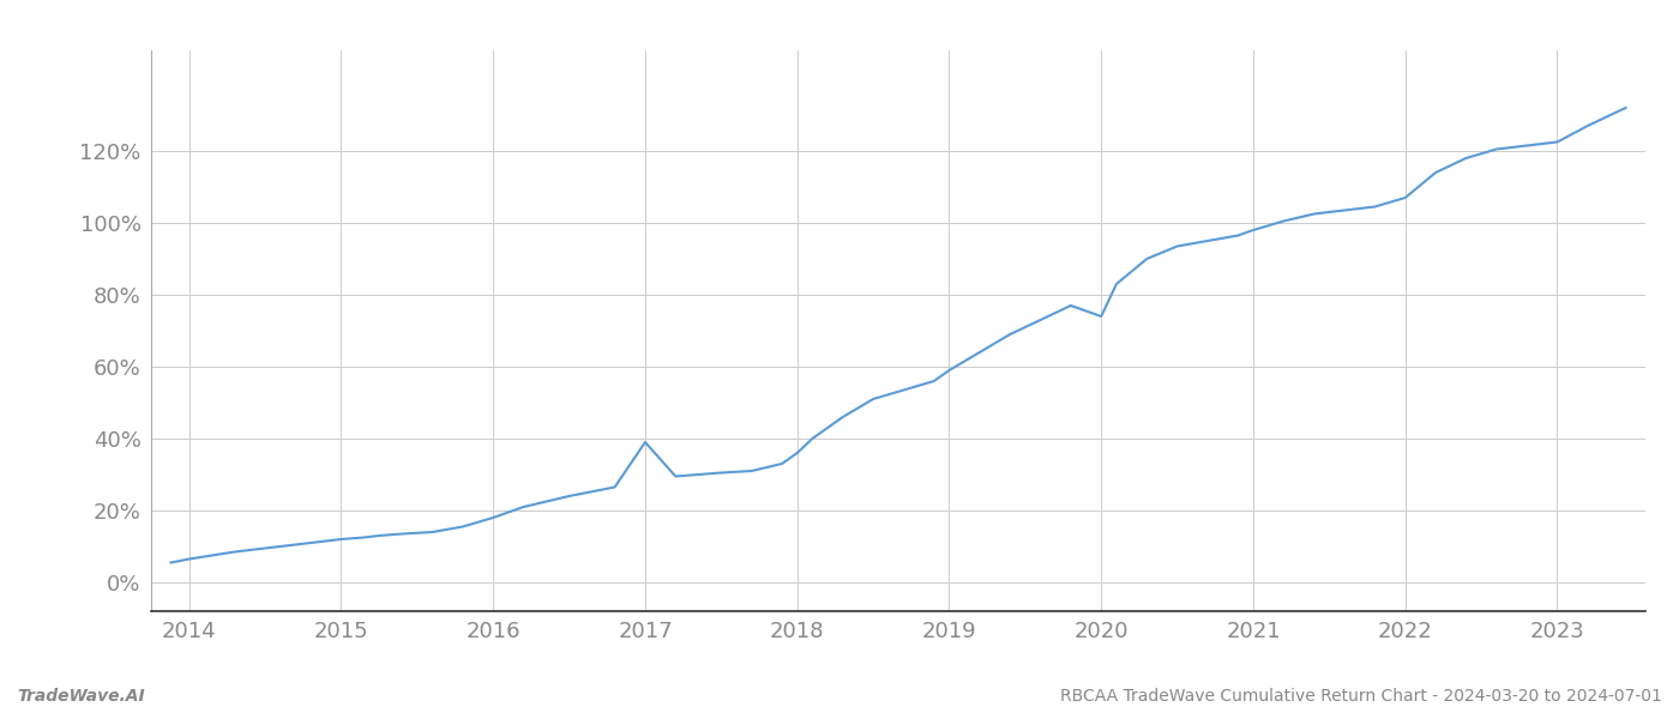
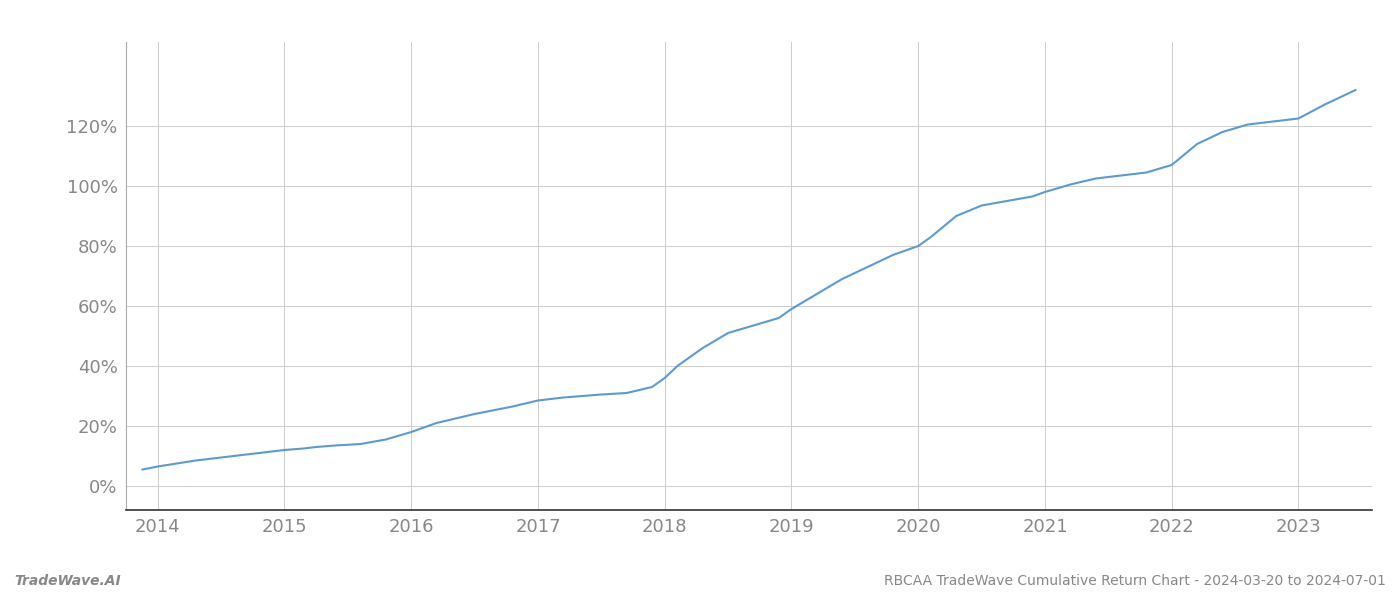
2017: 39.0% -> 28.5%
2020: 74.0% -> 80.0%
